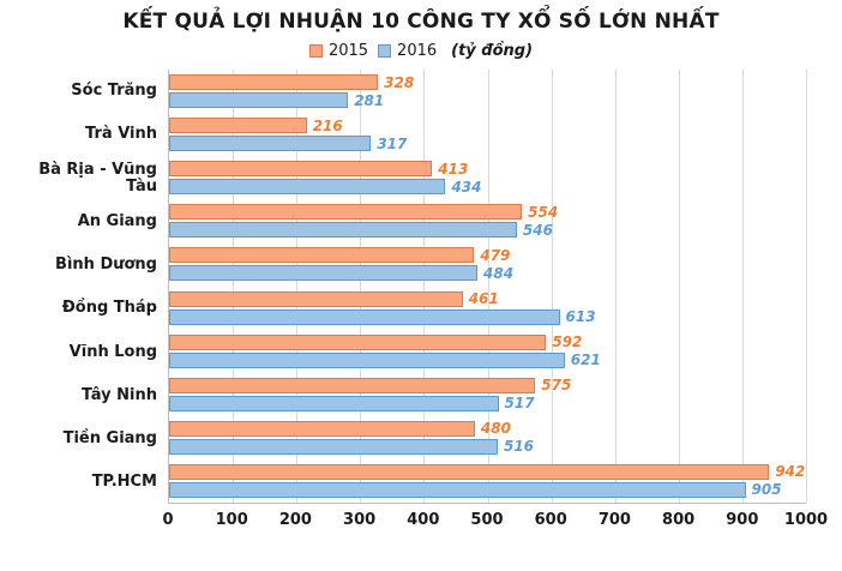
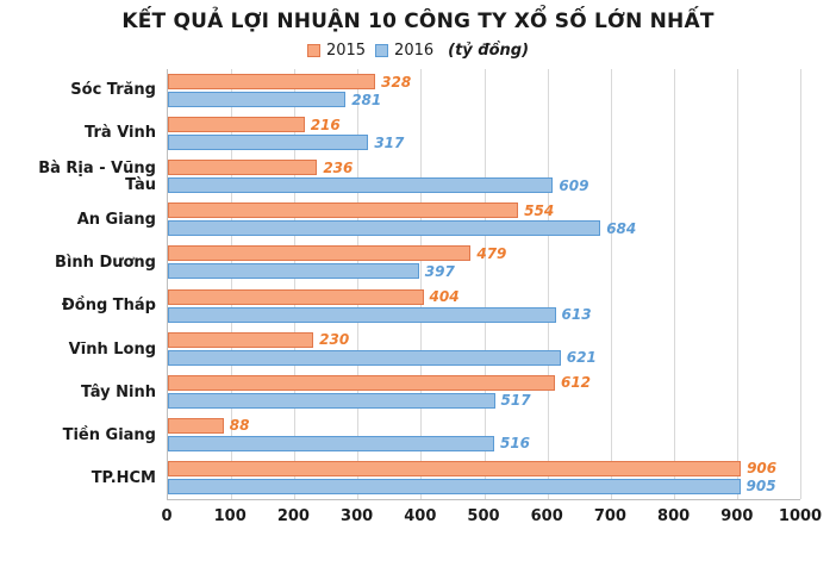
2015/Bà Rịa - Vũng Tàu: 413 -> 236
2016/Bà Rịa - Vũng Tàu: 434 -> 609
2016/An Giang: 546 -> 684
2016/Bình Dương: 484 -> 397
2015/Đồng Tháp: 461 -> 404
2015/Vĩnh Long: 592 -> 230
2015/Tây Ninh: 575 -> 612
2015/Tiền Giang: 480 -> 88
2015/TP.HCM: 942 -> 906
